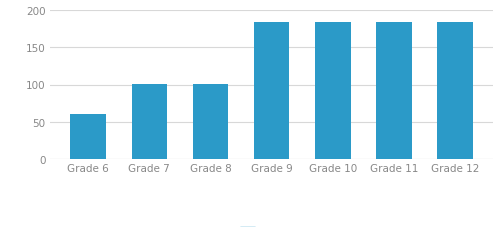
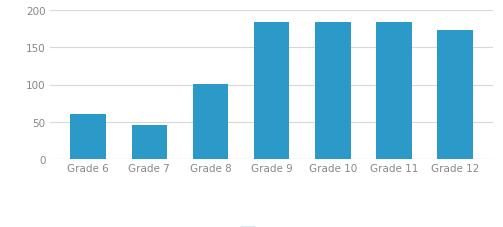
Grade 7: 101 -> 46
Grade 12: 185 -> 174
